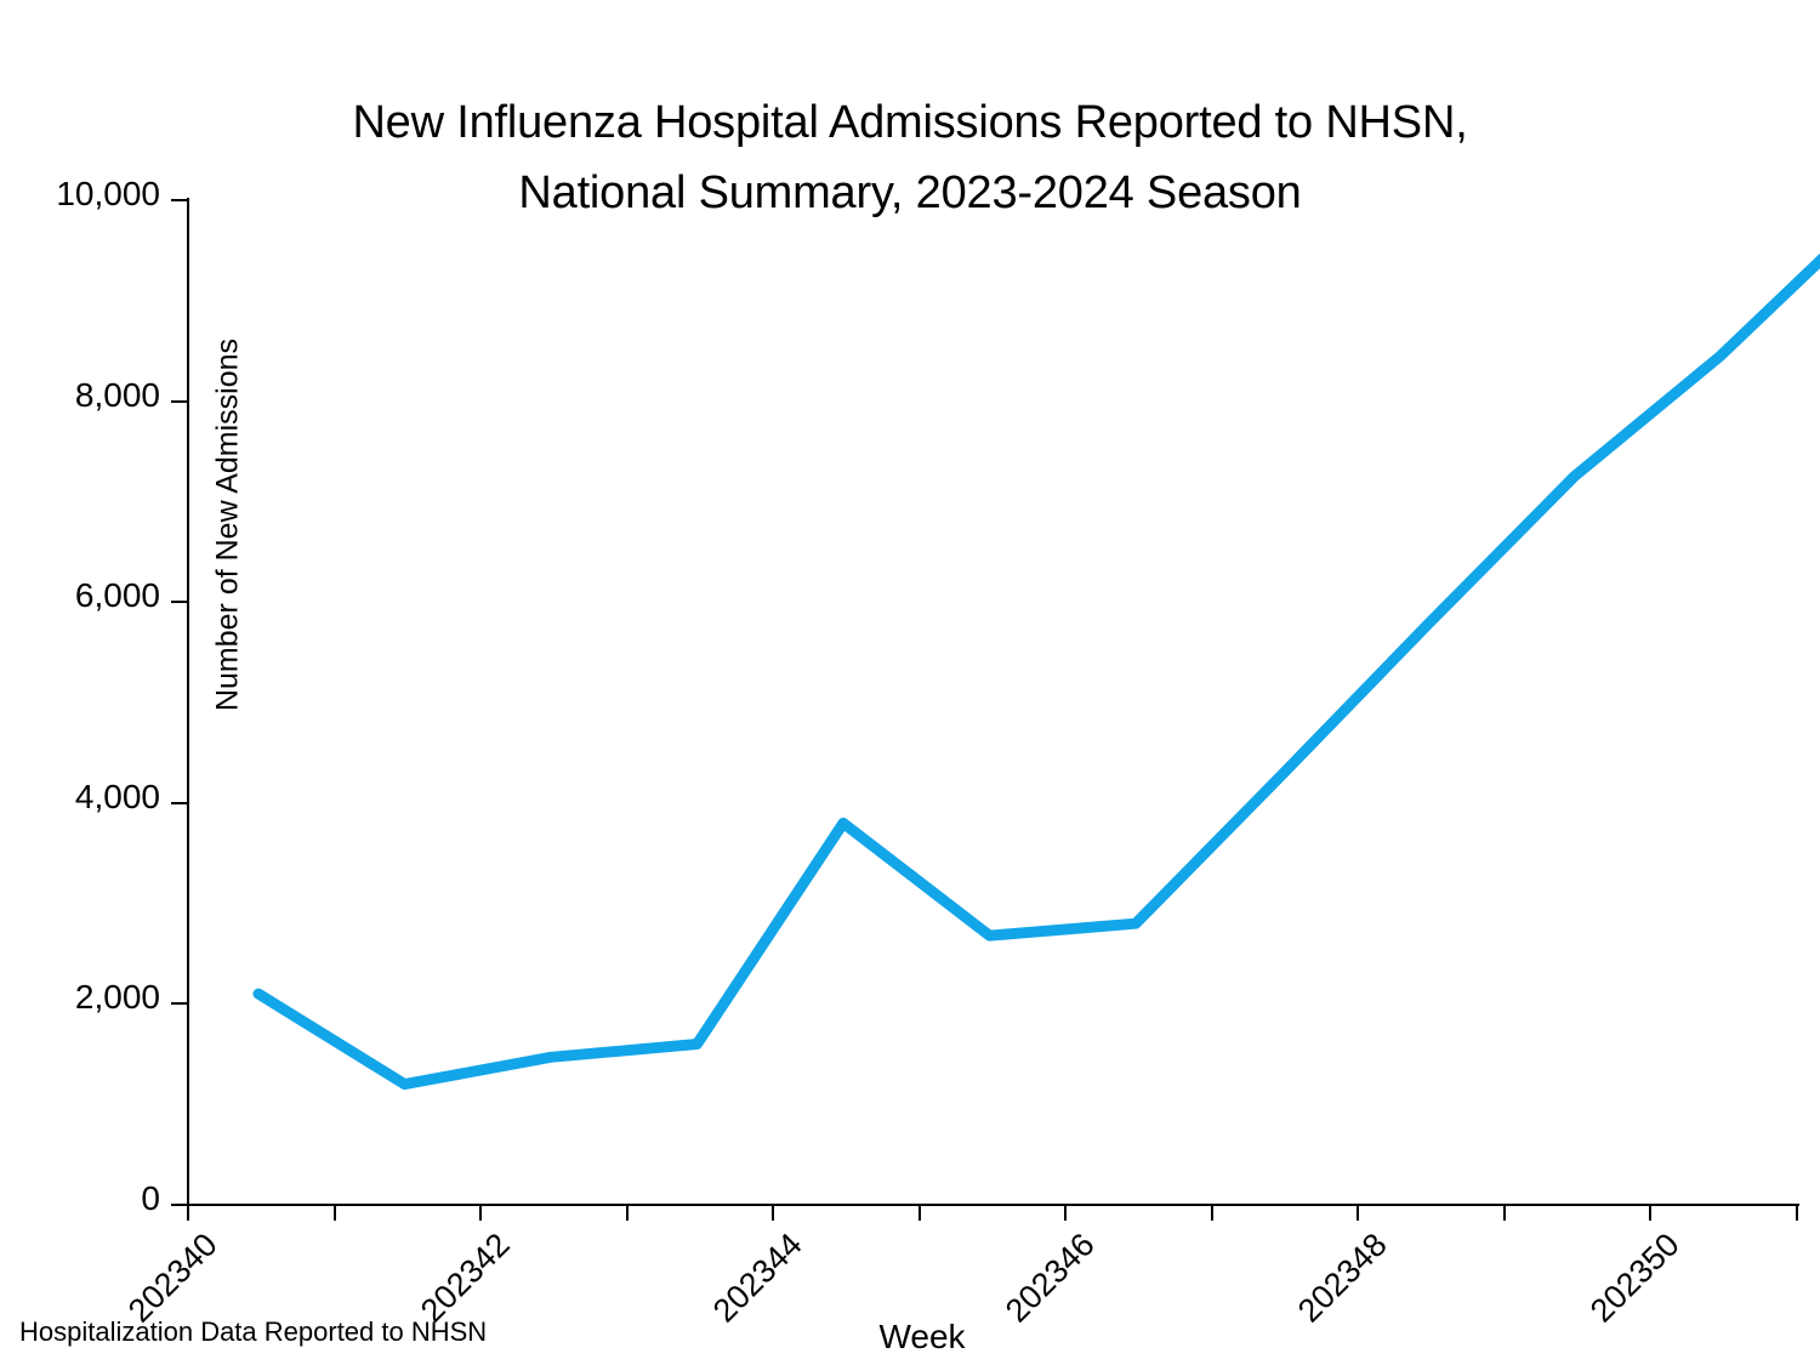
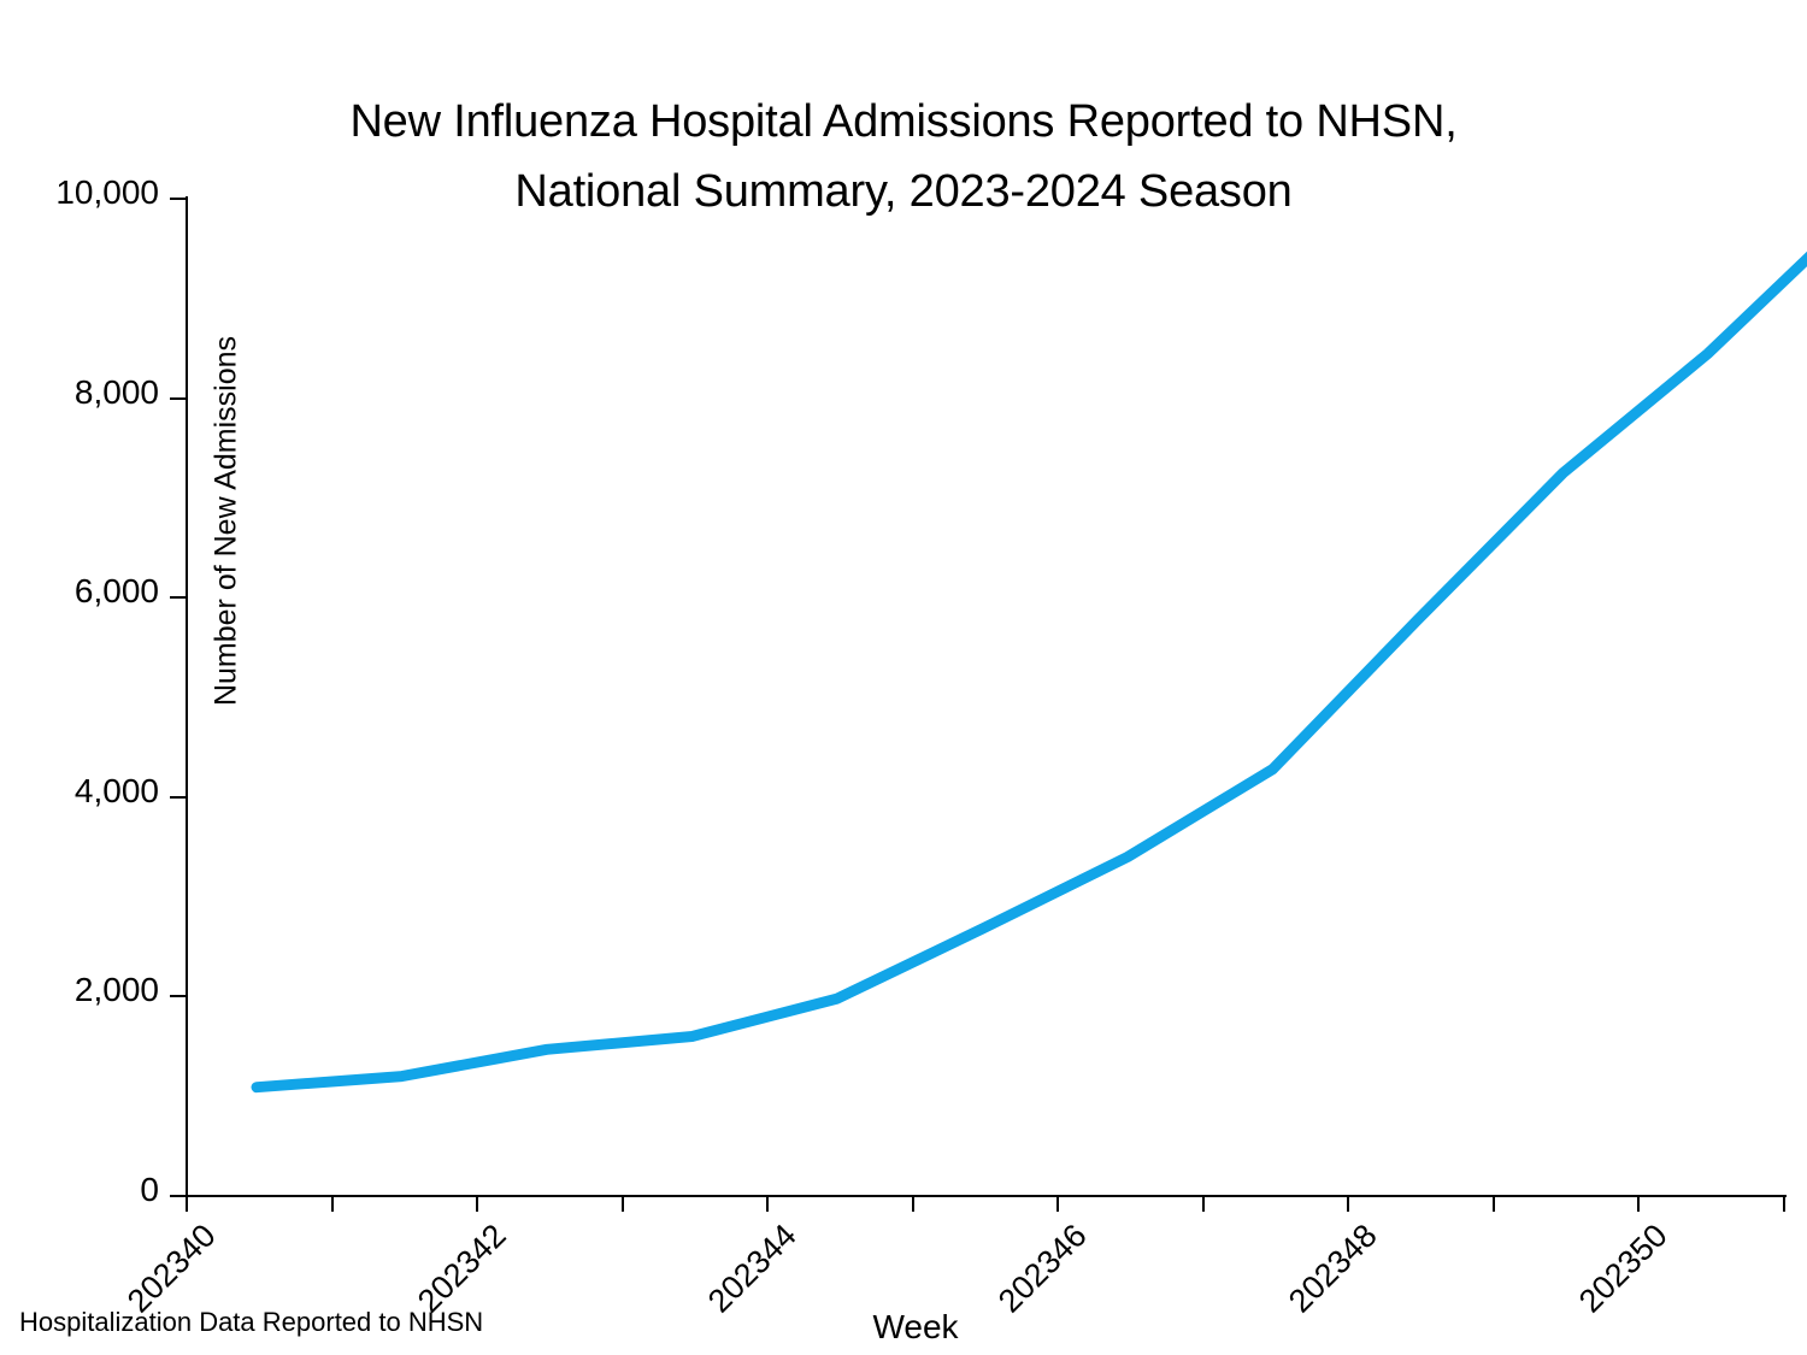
202340: 2100 -> 1100
202344: 3800 -> 2000
202346: 2800 -> 3400
